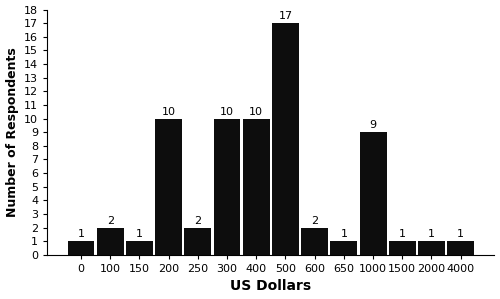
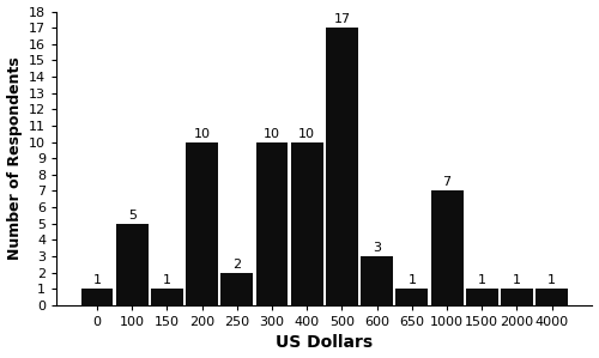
100: 2 -> 5
600: 2 -> 3
1000: 9 -> 7
